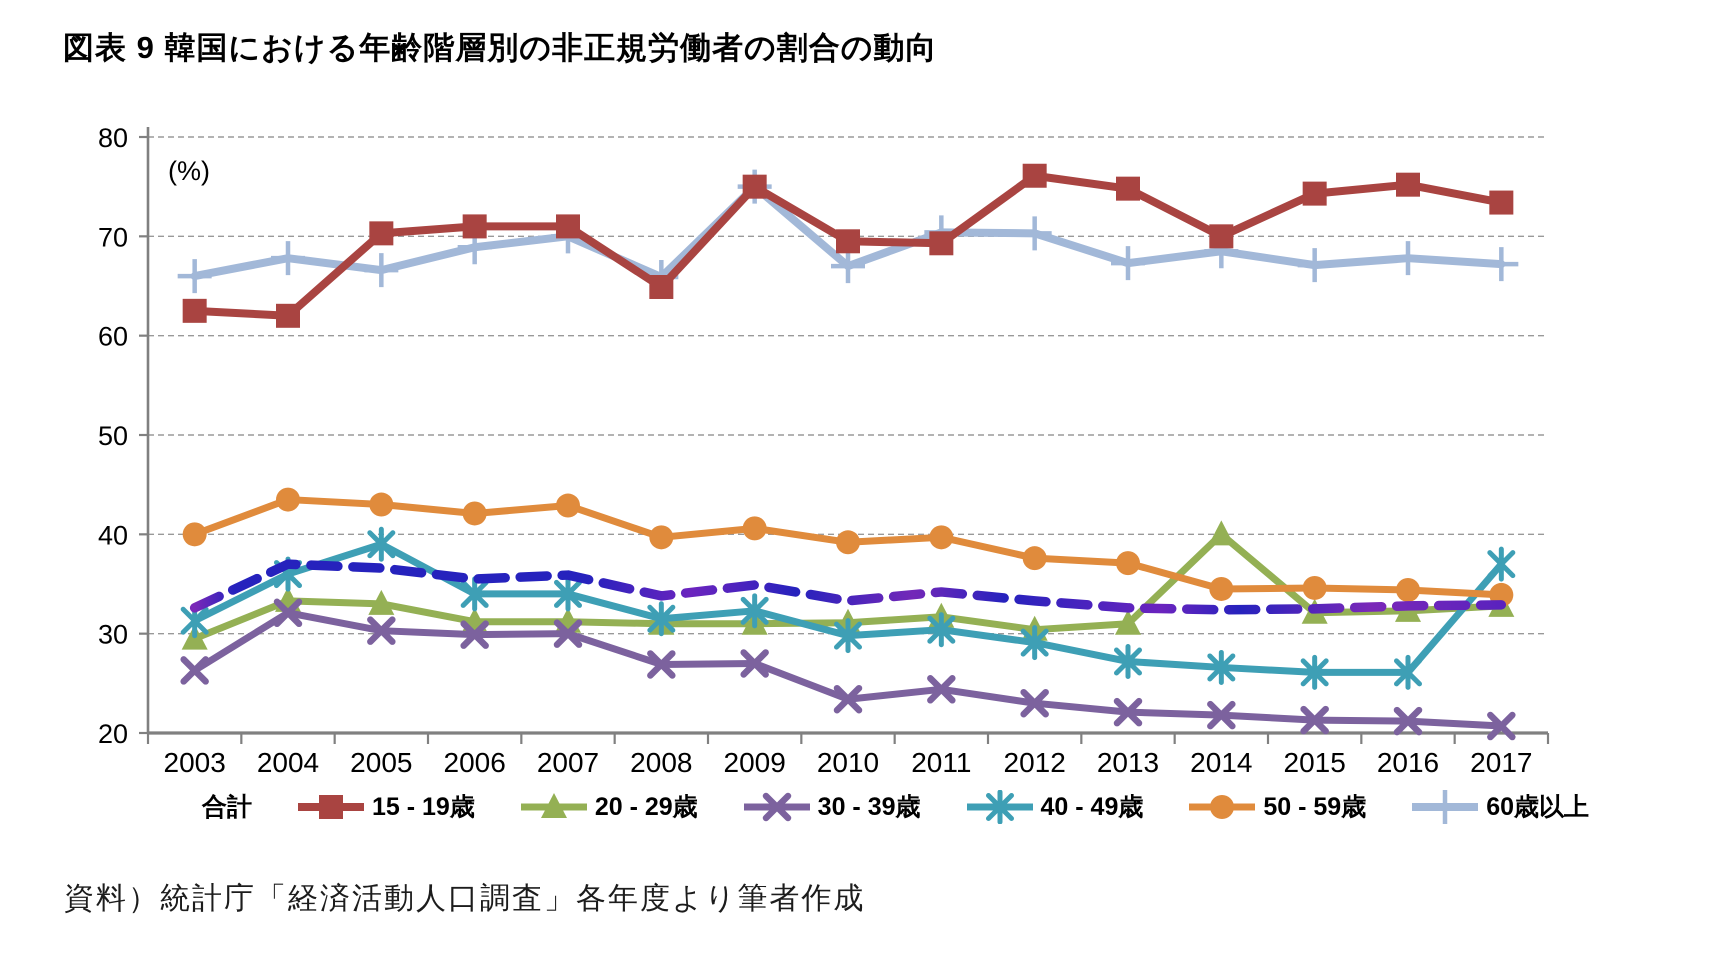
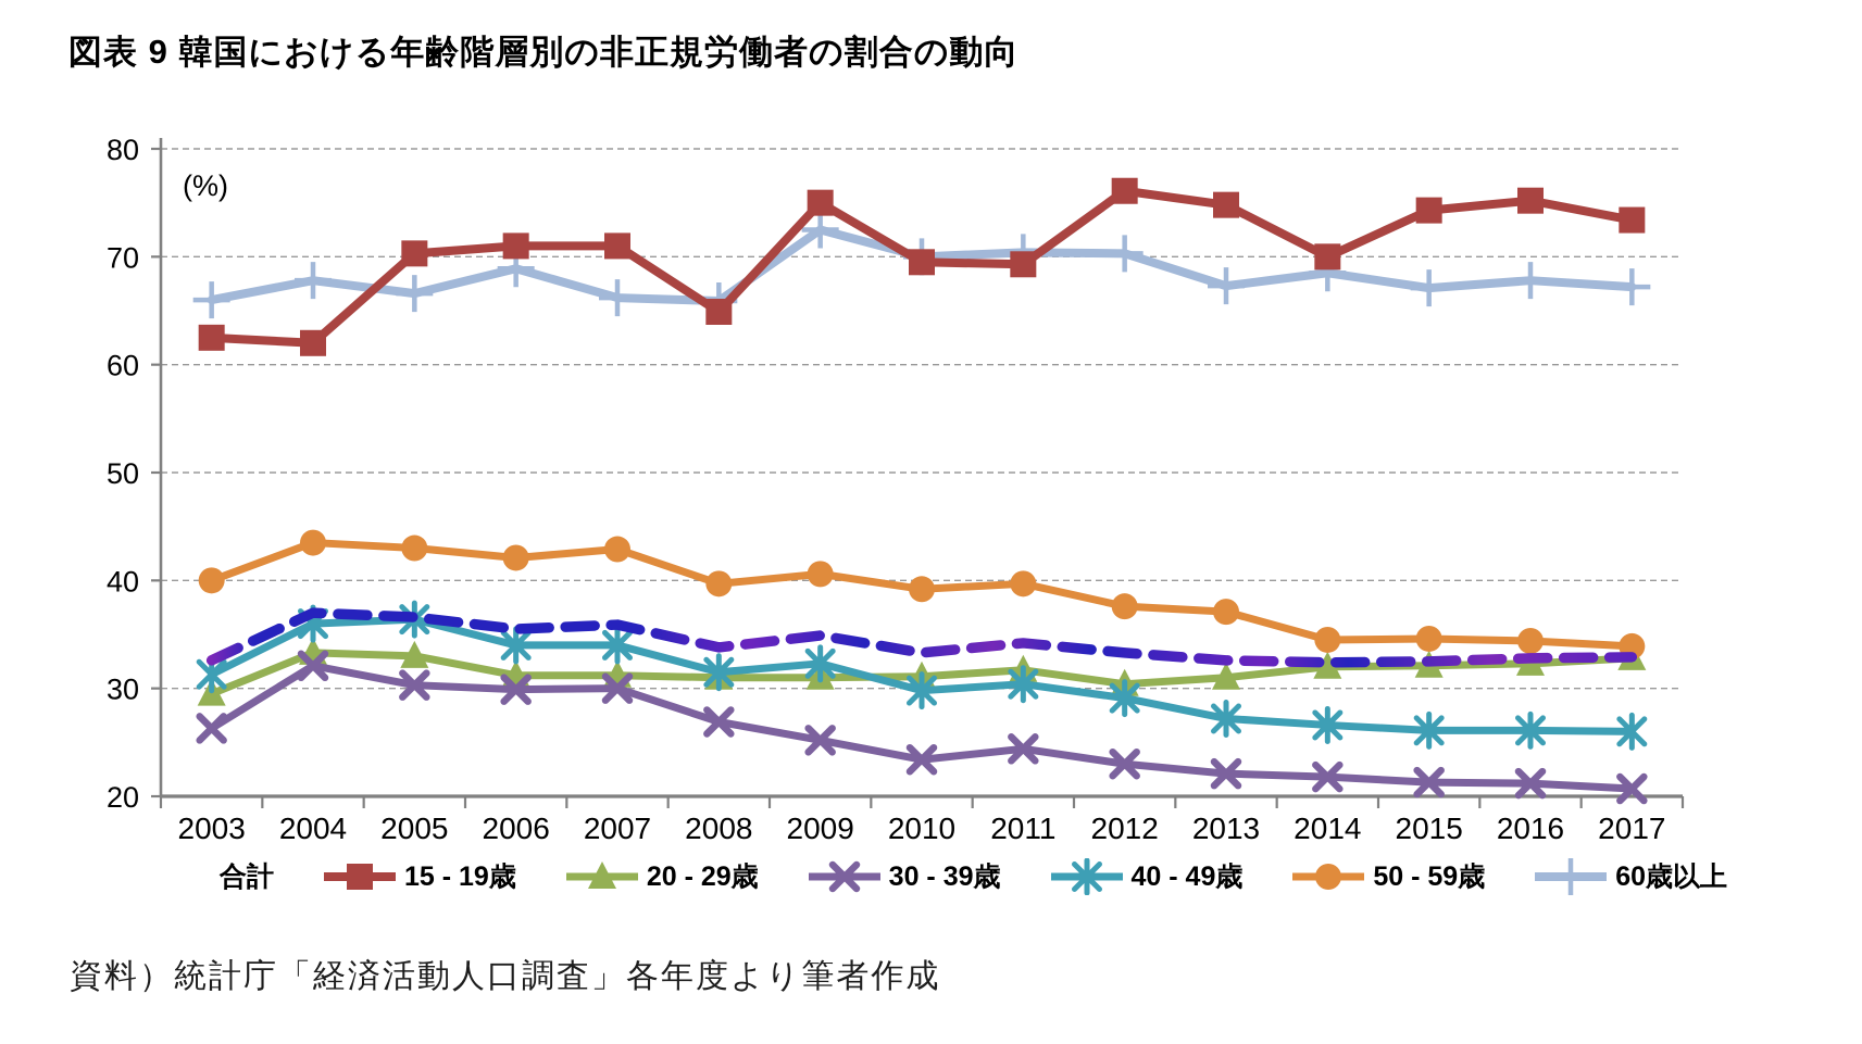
40 - 49歳/2005: 39 -> 36
60歳以上/2007: 70 -> 66
30 - 39歳/2009: 27 -> 25
60歳以上/2009: 75 -> 72
60歳以上/2010: 67 -> 70
20 - 29歳/2014: 40 -> 32
40 - 49歳/2017: 37 -> 26
